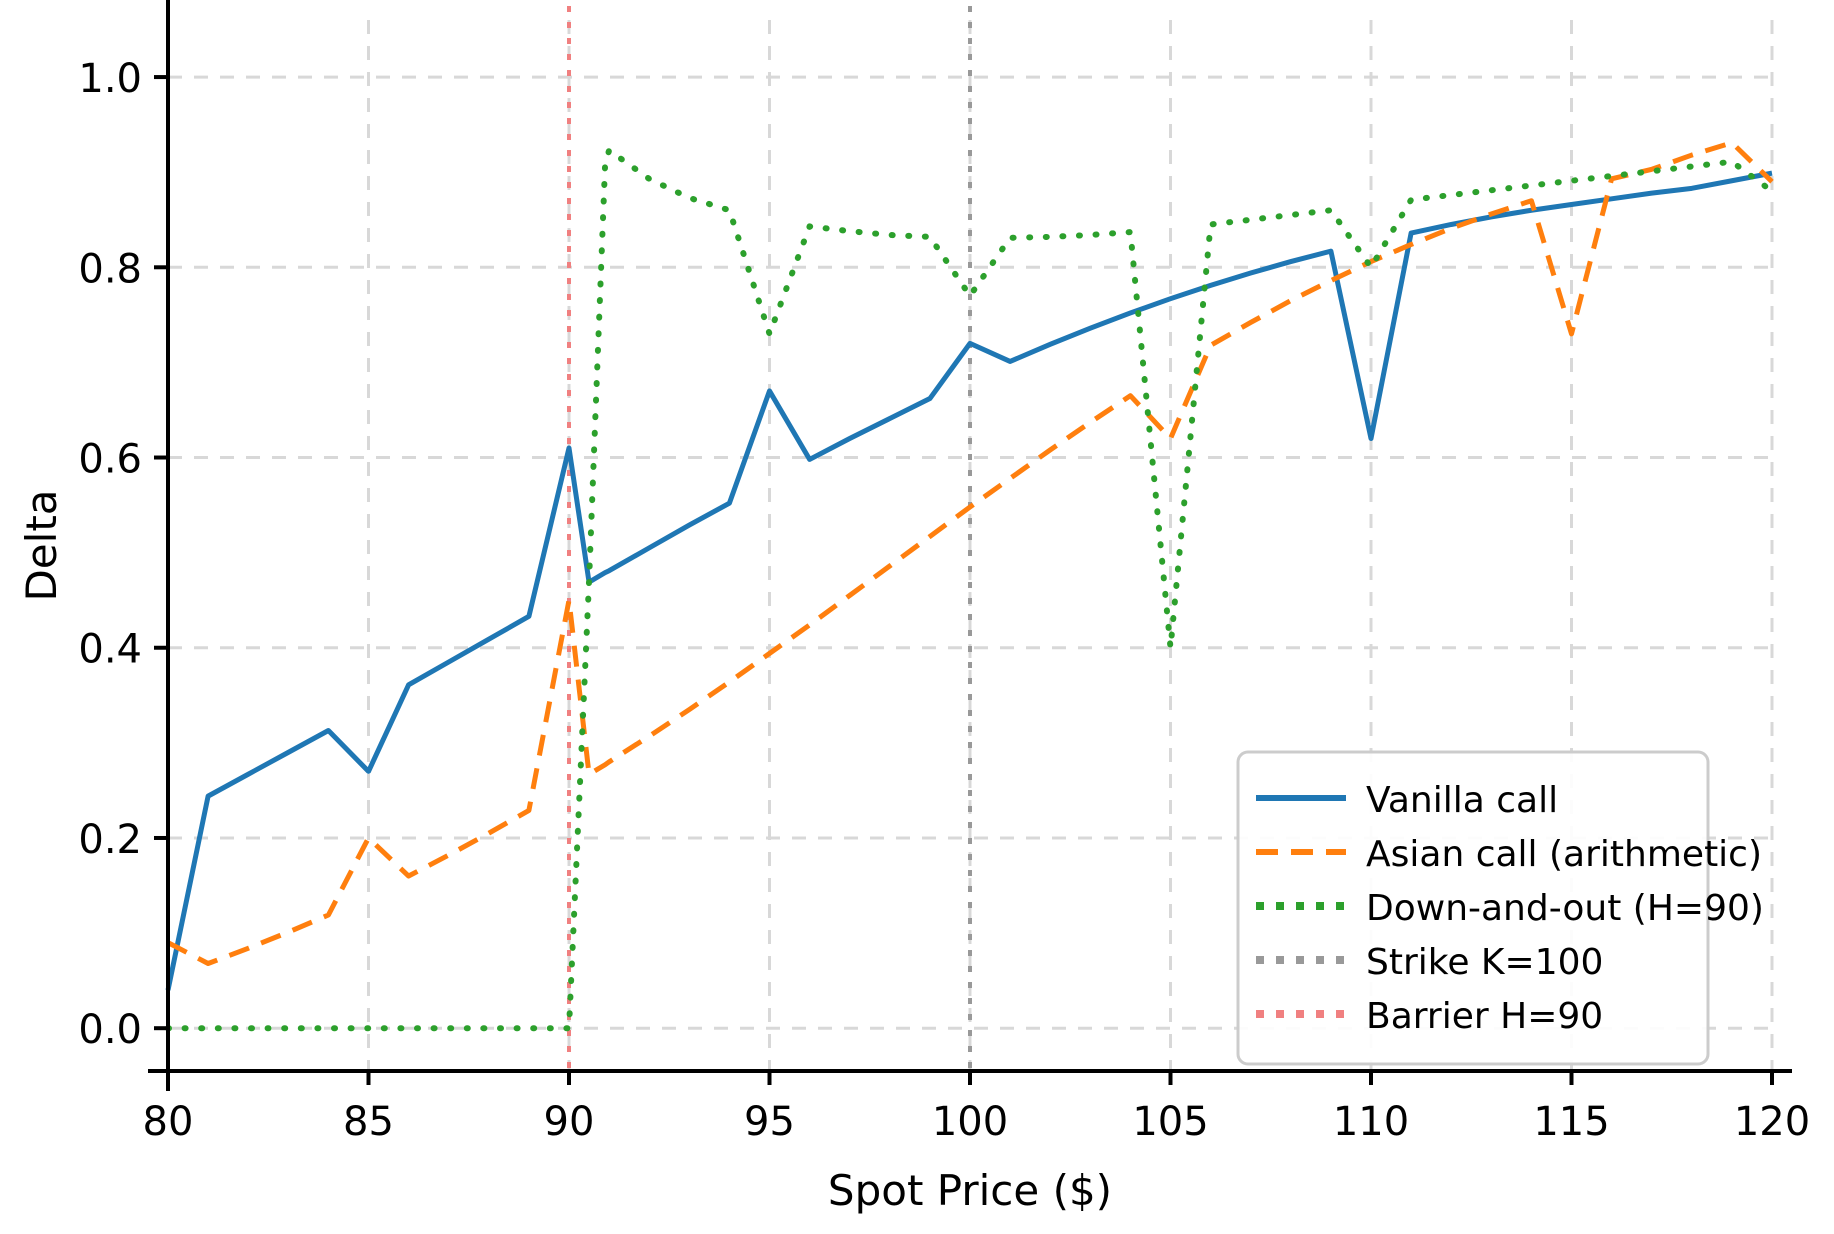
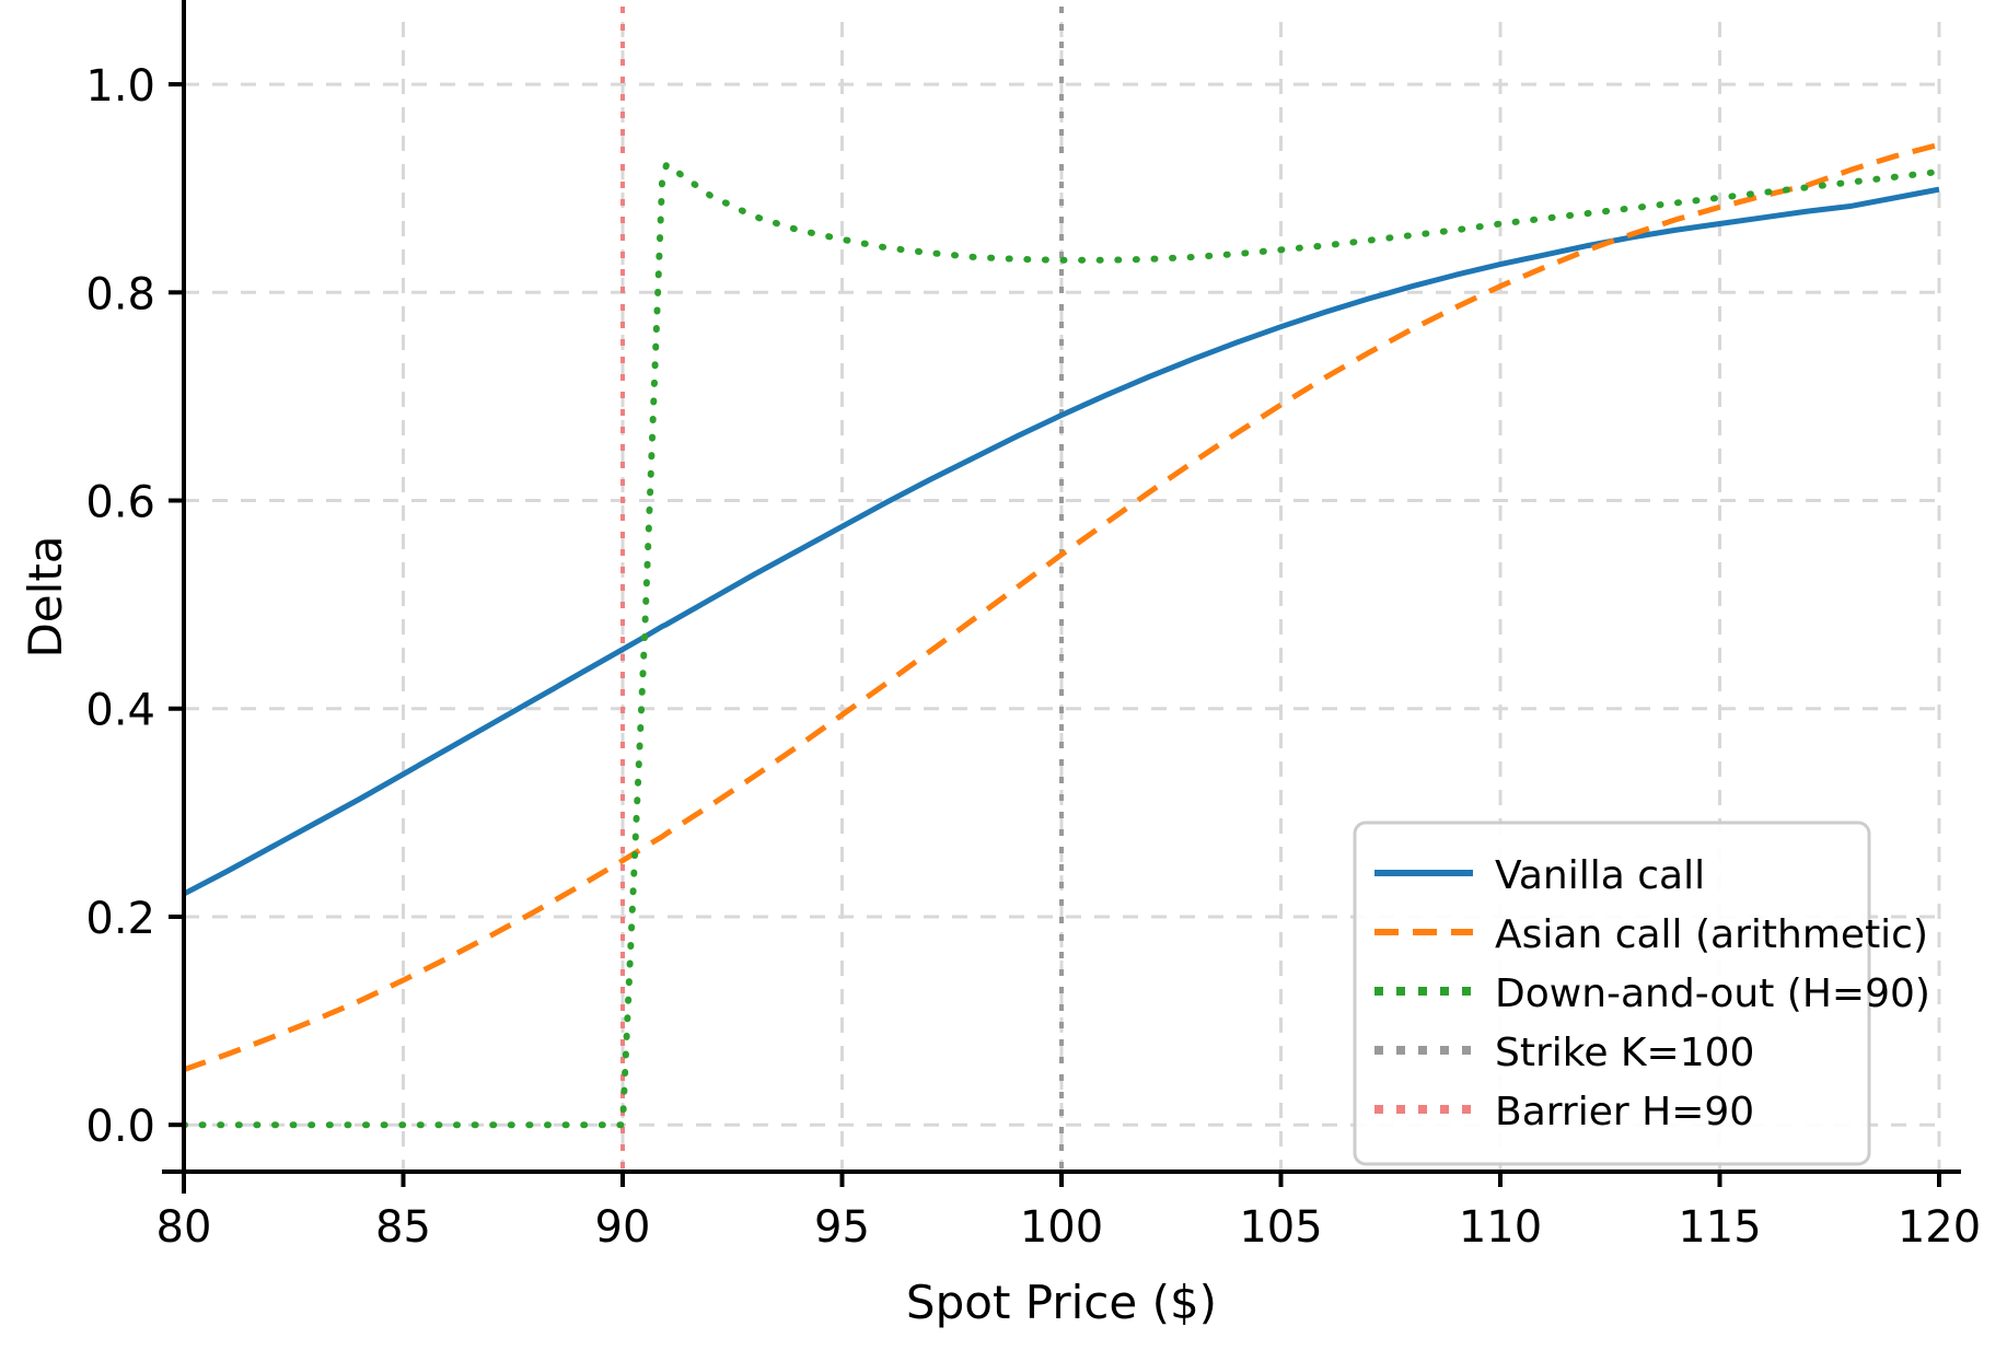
Vanilla call/80: 0.04 -> 0.22
Asian call (arithmetic)/80: 0.09 -> 0.05
Vanilla call/85: 0.27 -> 0.34
Asian call (arithmetic)/85: 0.20 -> 0.14
Vanilla call/90: 0.61 -> 0.46
Asian call (arithmetic)/90: 0.45 -> 0.25
Vanilla call/95: 0.67 -> 0.57
Down-and-out (H=90)/95: 0.73 -> 0.85
Vanilla call/100: 0.72 -> 0.68
Down-and-out (H=90)/100: 0.77 -> 0.83
Asian call (arithmetic)/105: 0.62 -> 0.69
Down-and-out (H=90)/105: 0.40 -> 0.84
Vanilla call/110: 0.62 -> 0.83
Down-and-out (H=90)/110: 0.80 -> 0.87
Asian call (arithmetic)/115: 0.73 -> 0.88
Asian call (arithmetic)/120: 0.89 -> 0.94
Down-and-out (H=90)/120: 0.88 -> 0.92
